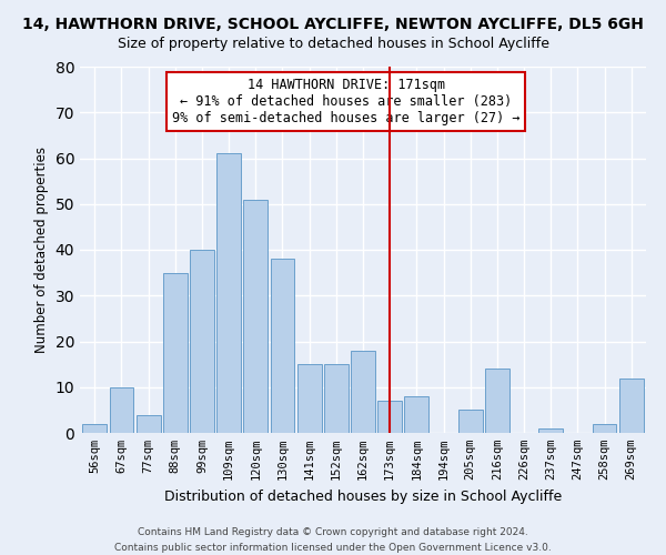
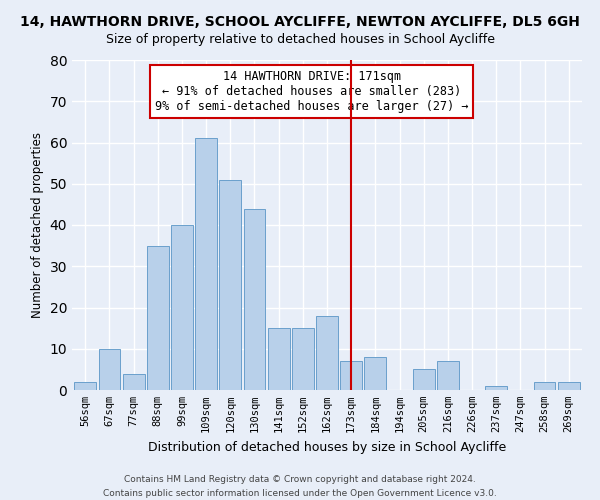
130sqm: 38 -> 44
216sqm: 14 -> 7
269sqm: 12 -> 2
